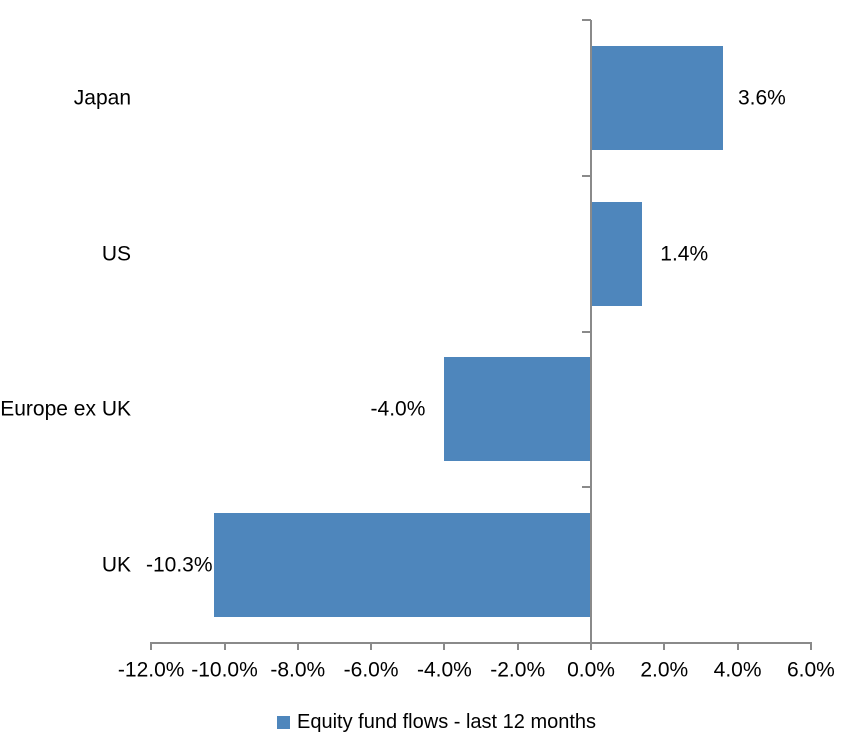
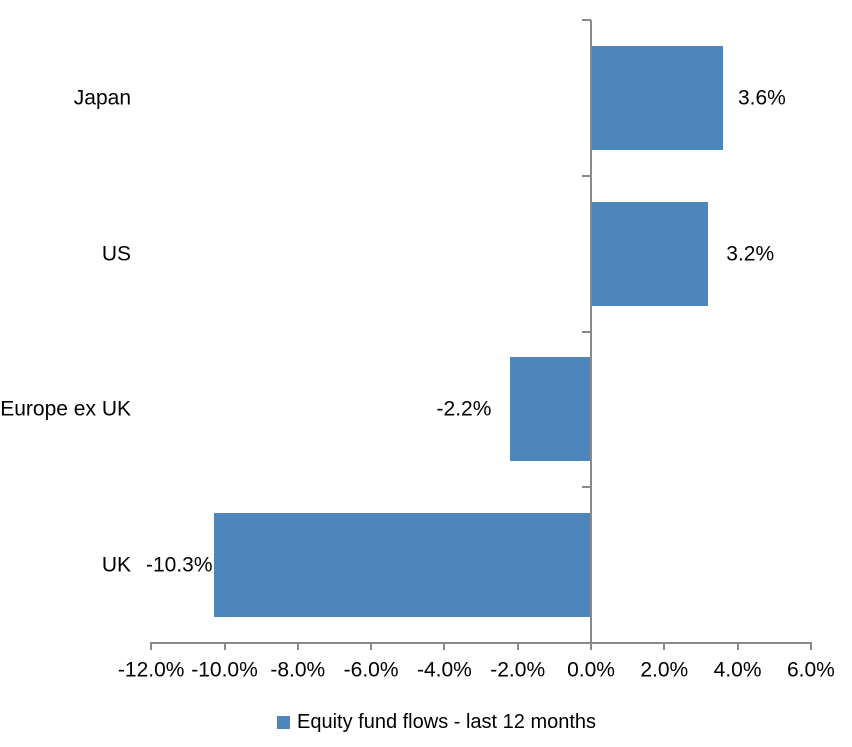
US: 1.4% -> 3.2%
Europe ex UK: -4.0% -> -2.2%
